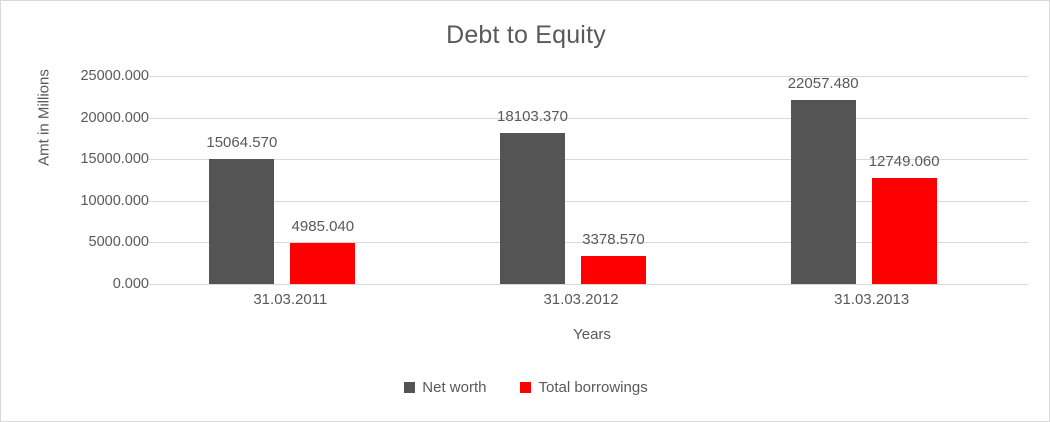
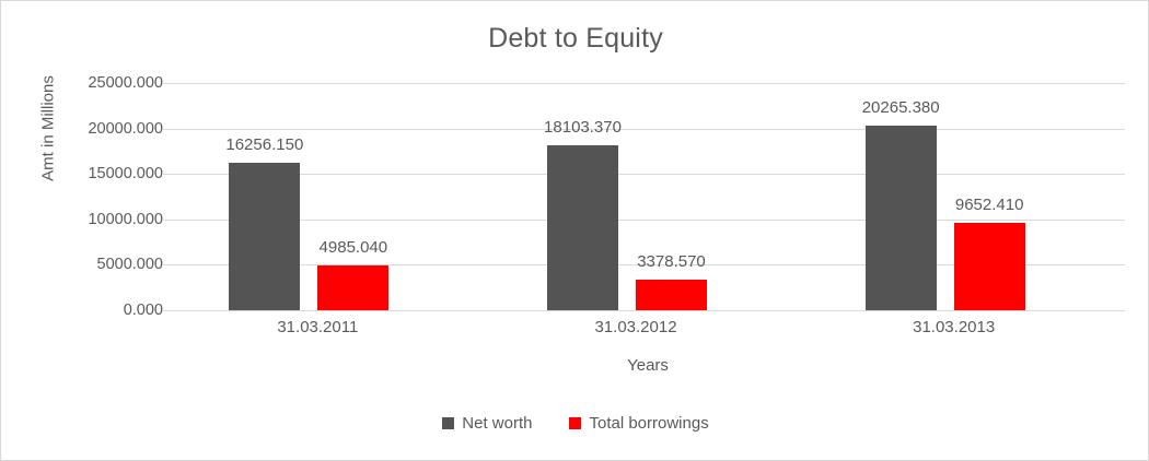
Net worth/31.03.2011: 15064.570 -> 16256.150
Net worth/31.03.2013: 22057.480 -> 20265.380
Total borrowings/31.03.2013: 12749.060 -> 9652.410
